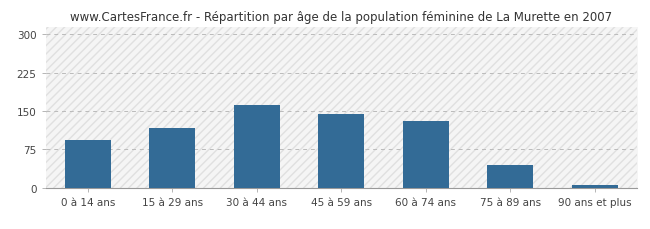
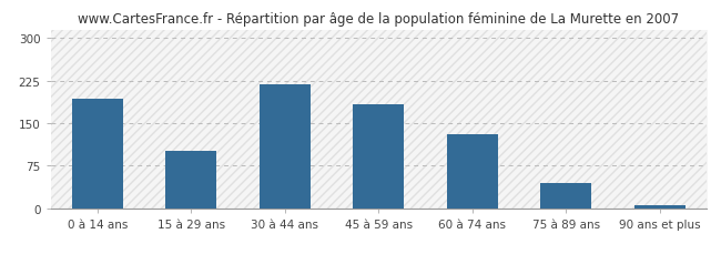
0 à 14 ans: 94 -> 193
15 à 29 ans: 116 -> 100
30 à 44 ans: 162 -> 218
45 à 59 ans: 144 -> 183
